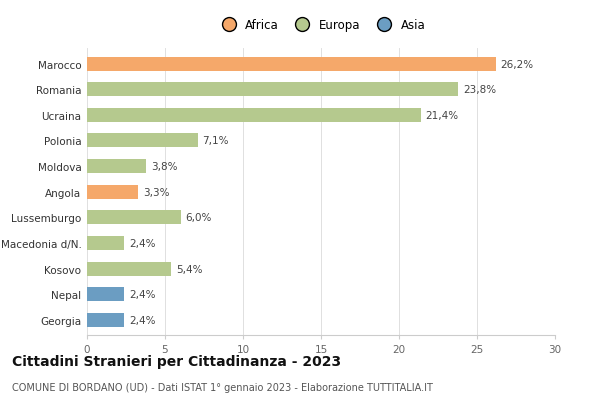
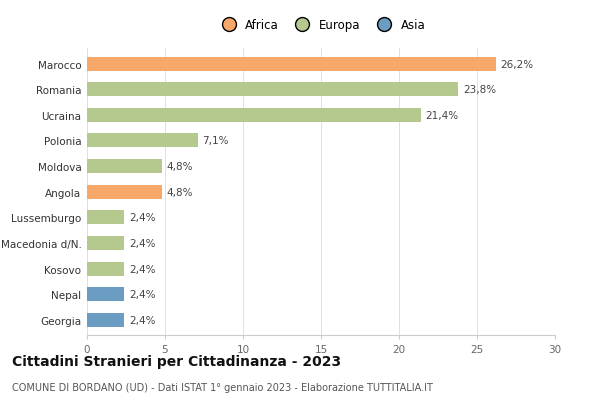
Moldova: 3,8% -> 4,8%
Angola: 3,3% -> 4,8%
Lussemburgo: 6,0% -> 2,4%
Kosovo: 5,4% -> 2,4%
